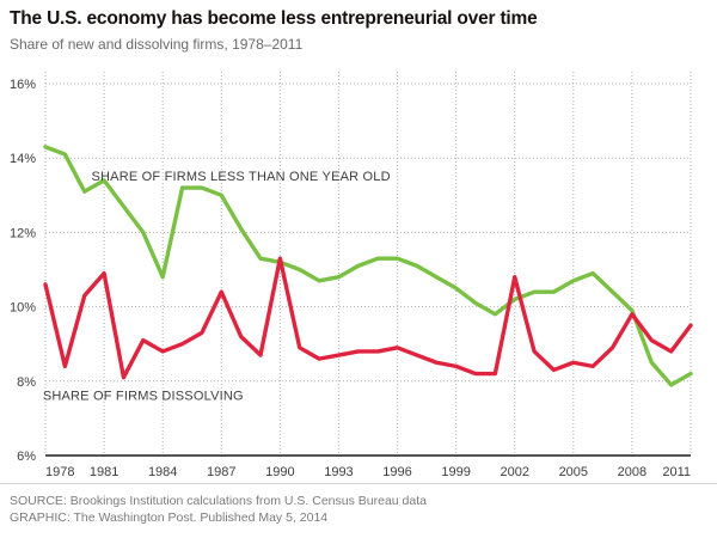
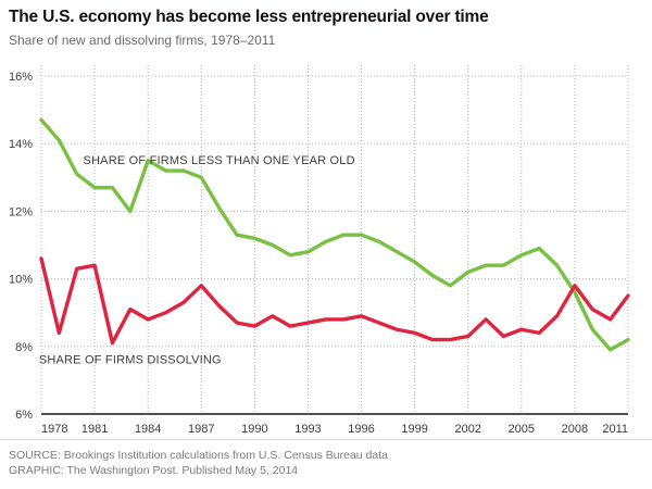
SHARE OF FIRMS LESS THAN ONE YEAR OLD/1978: 14.3% -> 14.7%
SHARE OF FIRMS LESS THAN ONE YEAR OLD/1981: 13.4% -> 12.7%
SHARE OF FIRMS DISSOLVING/1981: 10.9% -> 10.4%
SHARE OF FIRMS LESS THAN ONE YEAR OLD/1984: 10.8% -> 13.5%
SHARE OF FIRMS DISSOLVING/1987: 10.4% -> 9.8%
SHARE OF FIRMS DISSOLVING/1990: 11.3% -> 8.6%
SHARE OF FIRMS DISSOLVING/2002: 10.8% -> 8.3%
SHARE OF FIRMS LESS THAN ONE YEAR OLD/2008: 9.9% -> 9.6%
